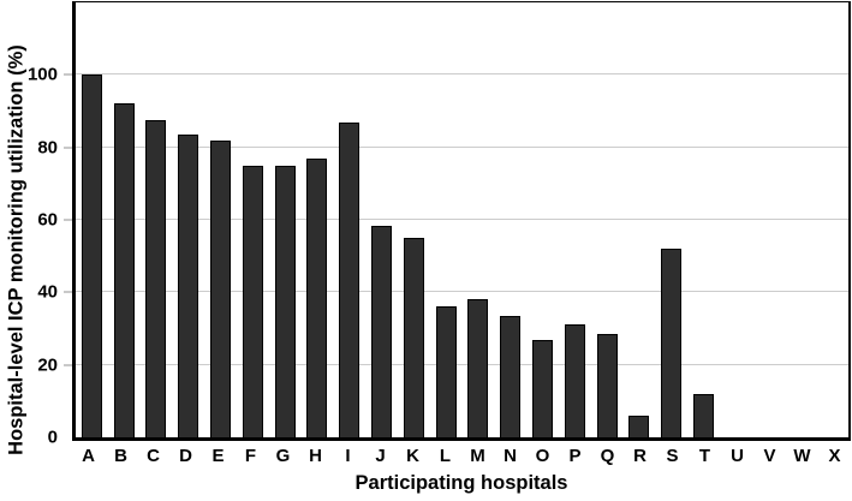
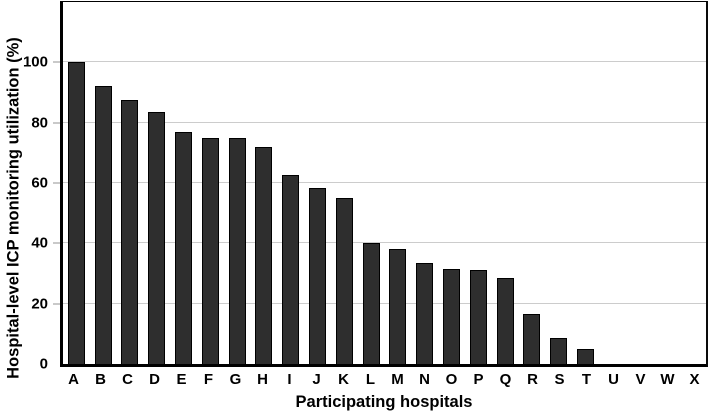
E: 82 -> 77
H: 77 -> 72
I: 87 -> 62
L: 36 -> 40
O: 27 -> 32
R: 6 -> 16
S: 52 -> 8
T: 12 -> 5
